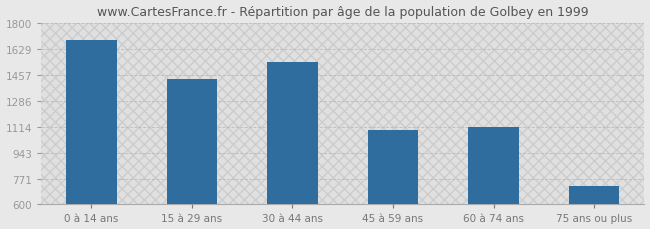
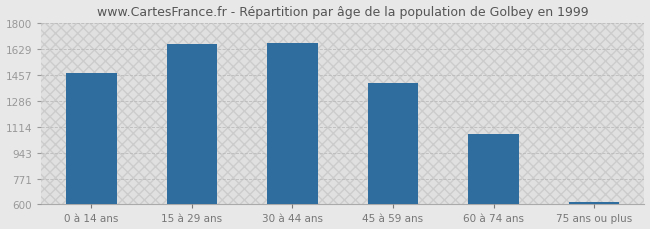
0 à 14 ans: 1690 -> 1470
15 à 29 ans: 1430 -> 1660
30 à 44 ans: 1540 -> 1670
45 à 59 ans: 1090 -> 1400
60 à 74 ans: 1110 -> 1060
75 ans ou plus: 720 -> 620
